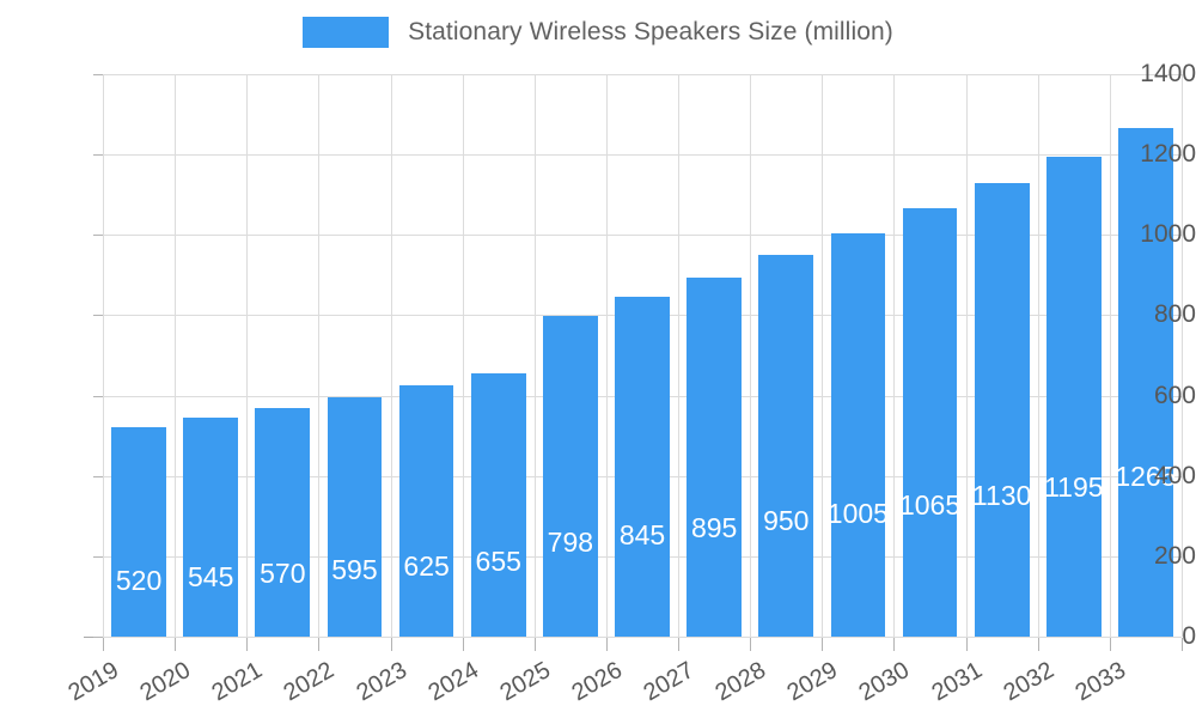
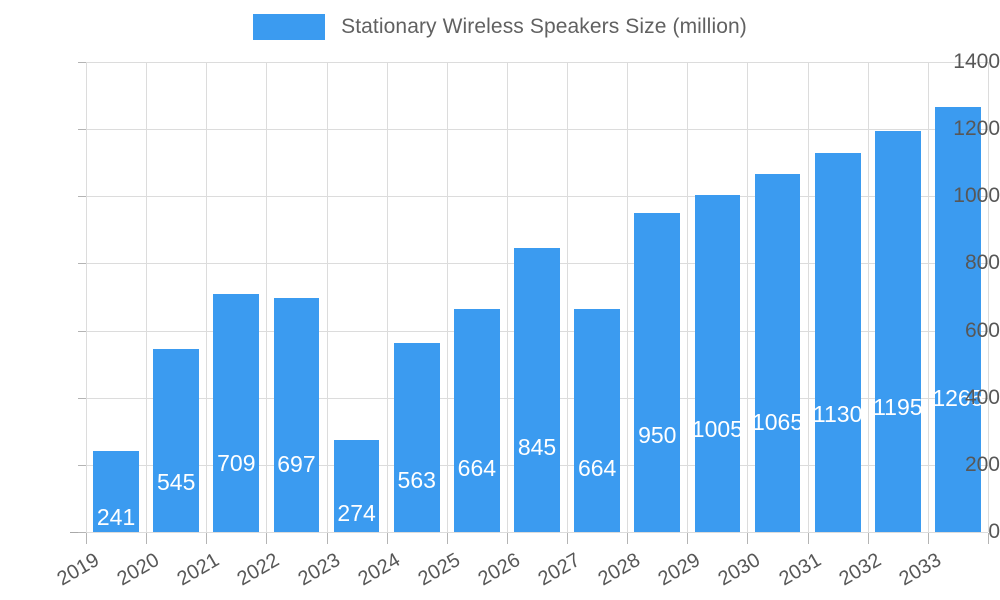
2019: 520 -> 241
2021: 570 -> 709
2022: 595 -> 697
2023: 625 -> 274
2024: 655 -> 563
2025: 798 -> 664
2027: 895 -> 664
